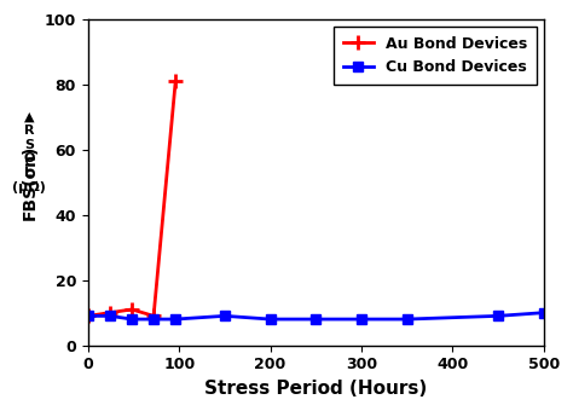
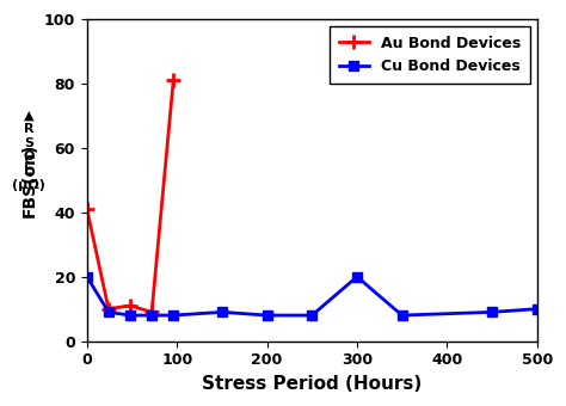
Au Bond Devices/0: 9 -> 41
Cu Bond Devices/0: 9 -> 20
Cu Bond Devices/300: 8 -> 20
